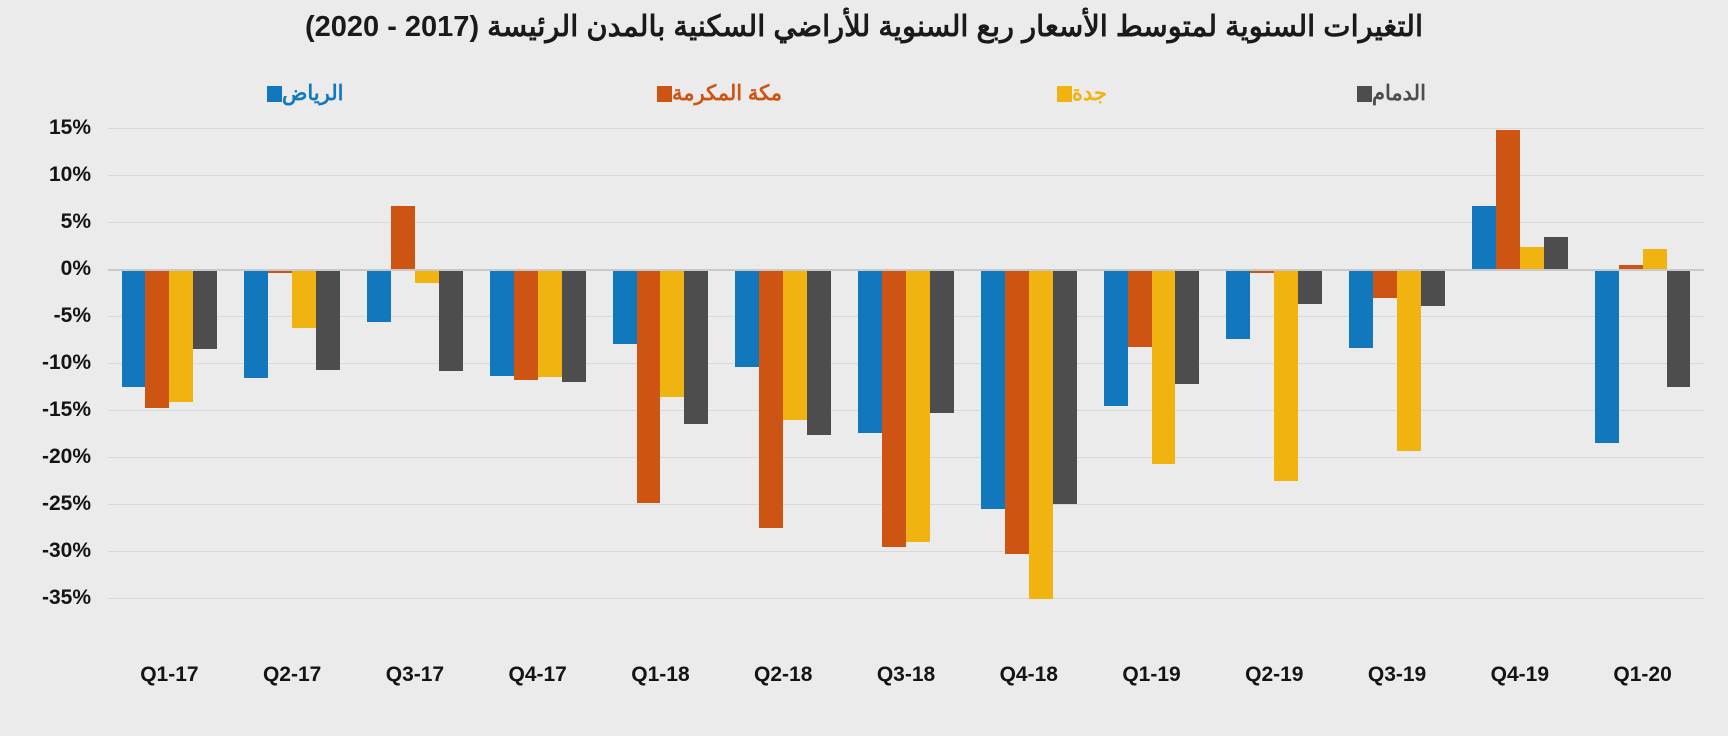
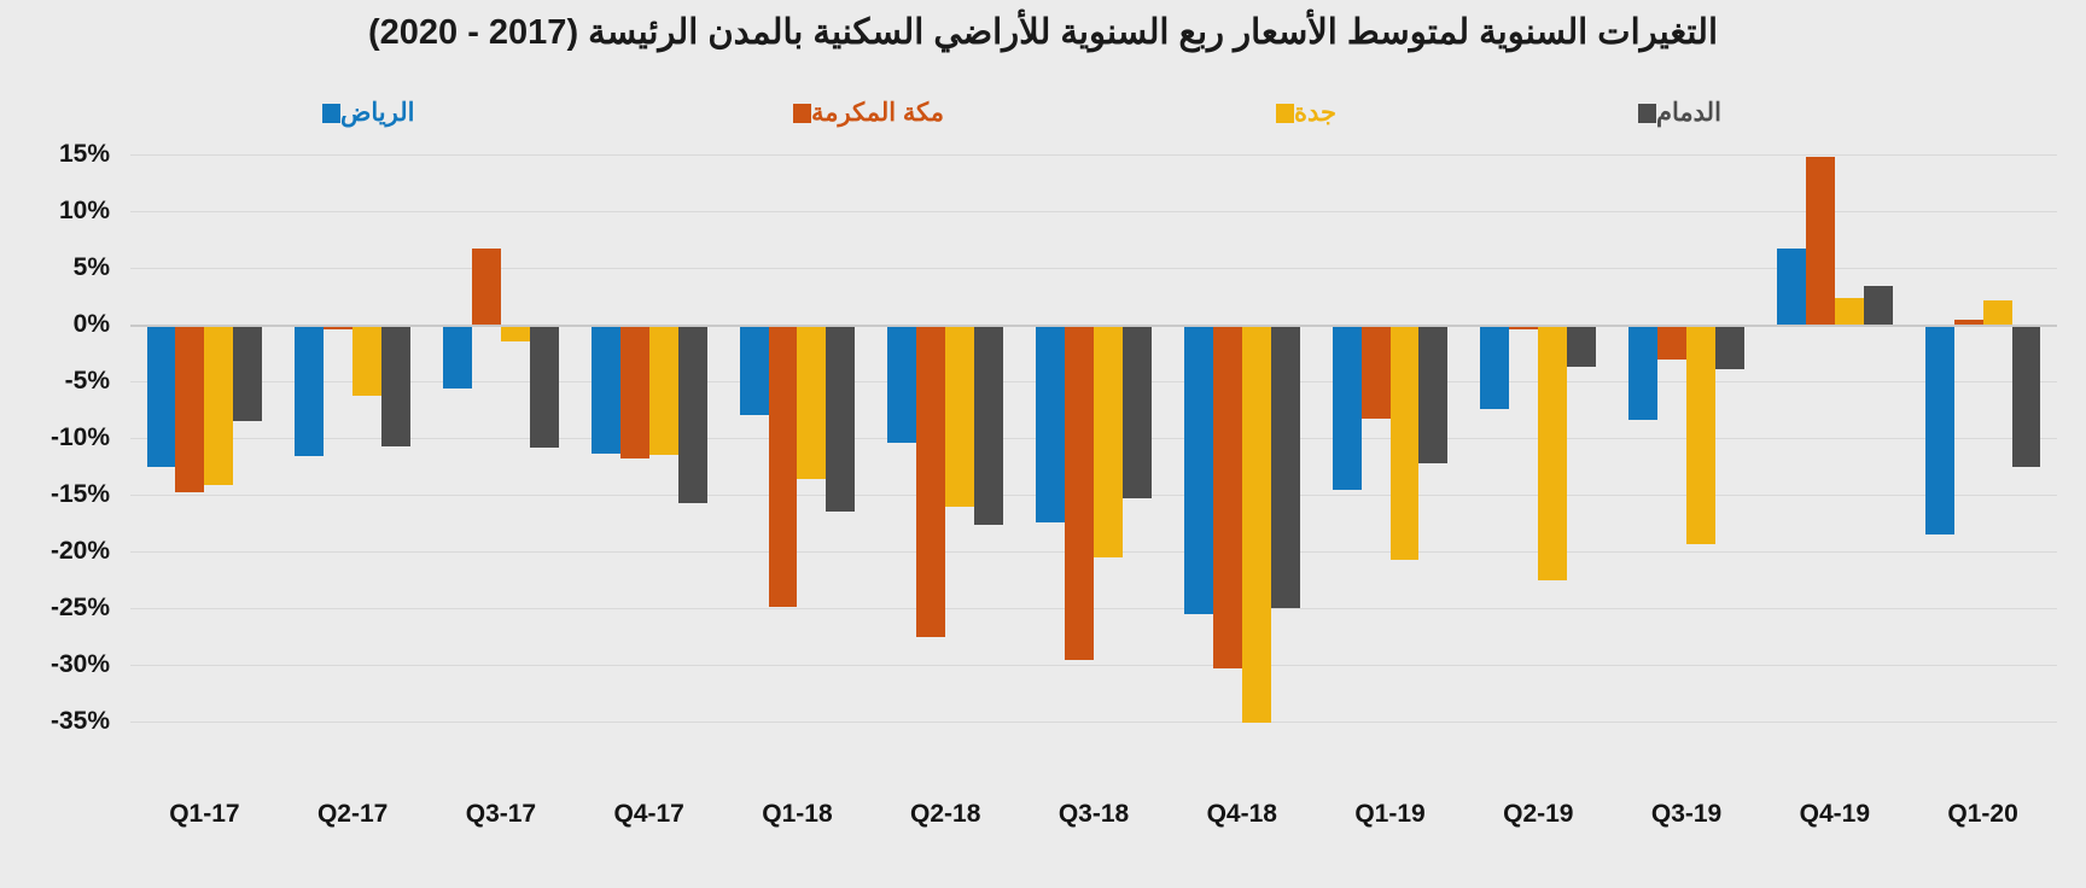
الدمام/Q4-17: -12% -> -16%
جدة/Q3-18: -29% -> -20%
